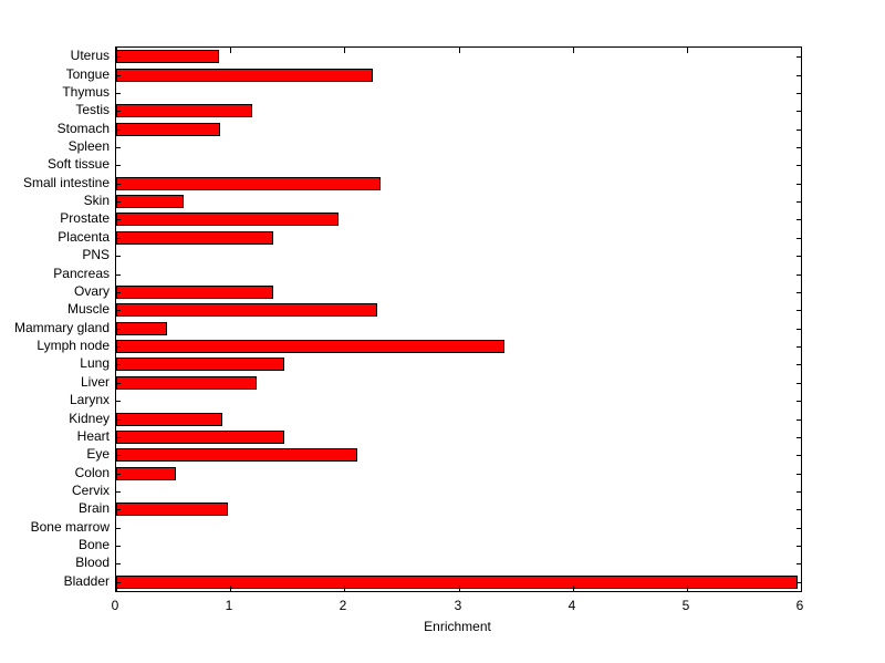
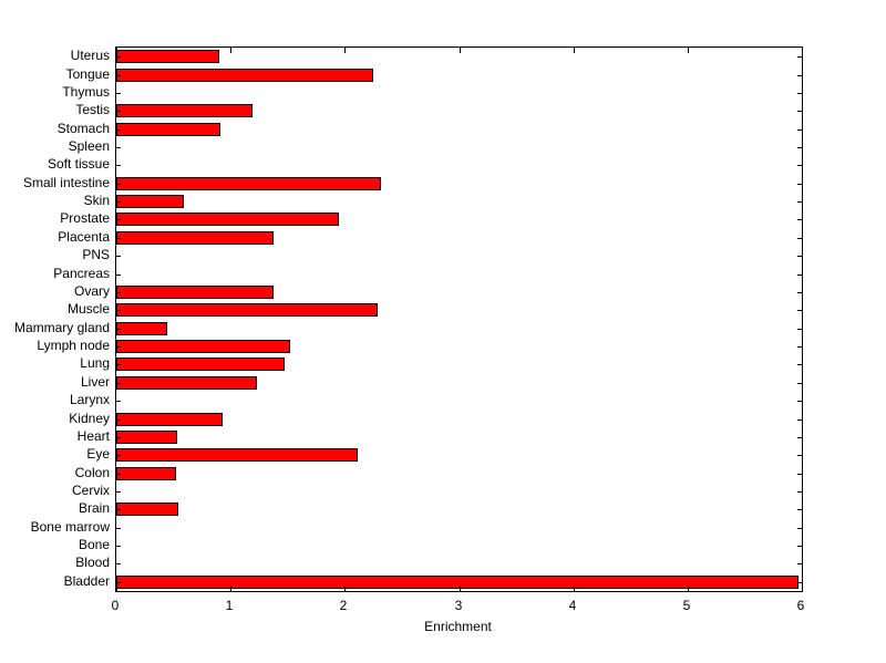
Lymph node: 3.40 -> 1.52
Heart: 1.47 -> 0.53
Brain: 0.98 -> 0.54
